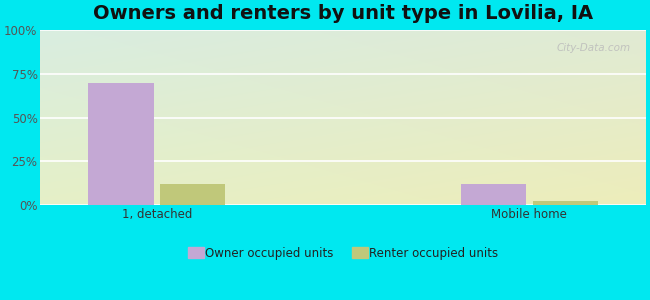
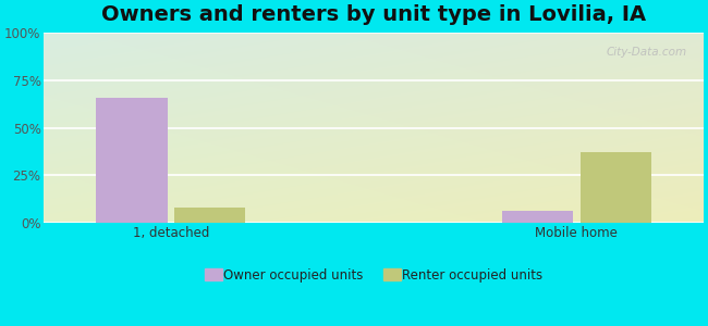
Owner occupied units/1, detached: 70% -> 66%
Renter occupied units/1, detached: 12% -> 8%
Owner occupied units/Mobile home: 12% -> 6%
Renter occupied units/Mobile home: 2% -> 37%
